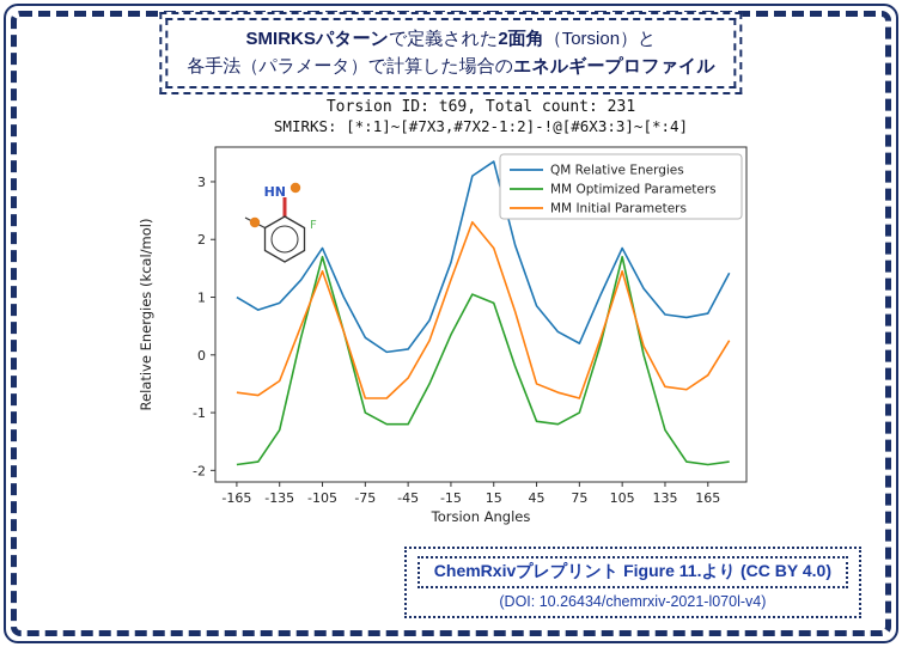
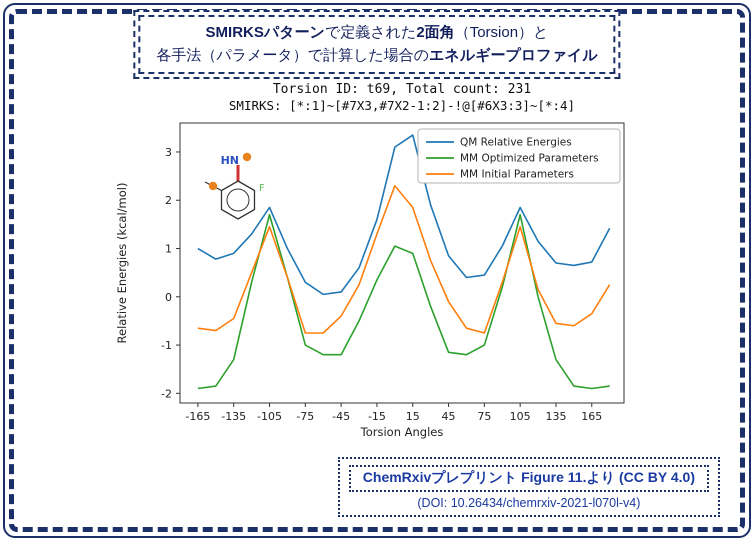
MM Initial Parameters/45: -0.5 -> -0.1
QM Relative Energies/75: 0.2 -> 0.5
